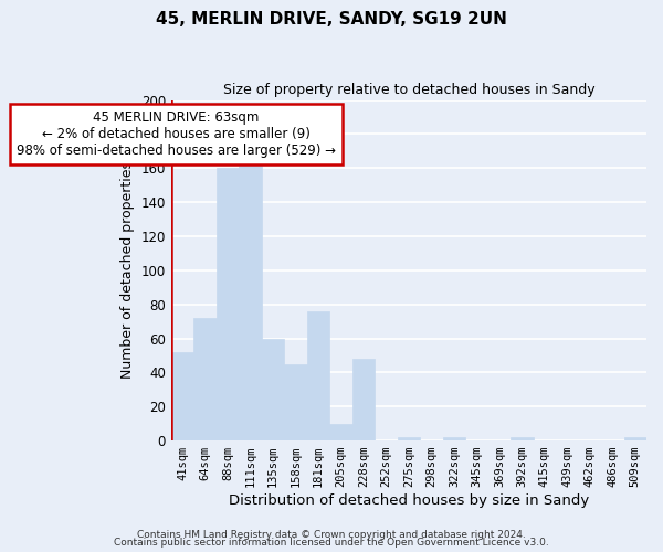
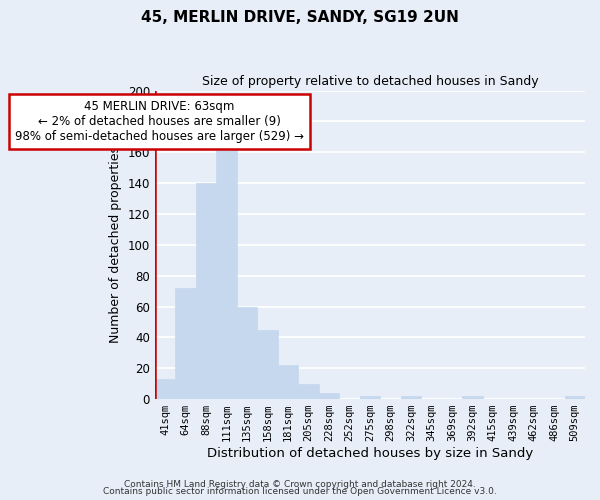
41sqm: 52 -> 13
88sqm: 160 -> 140
181sqm: 76 -> 22
228sqm: 48 -> 4
